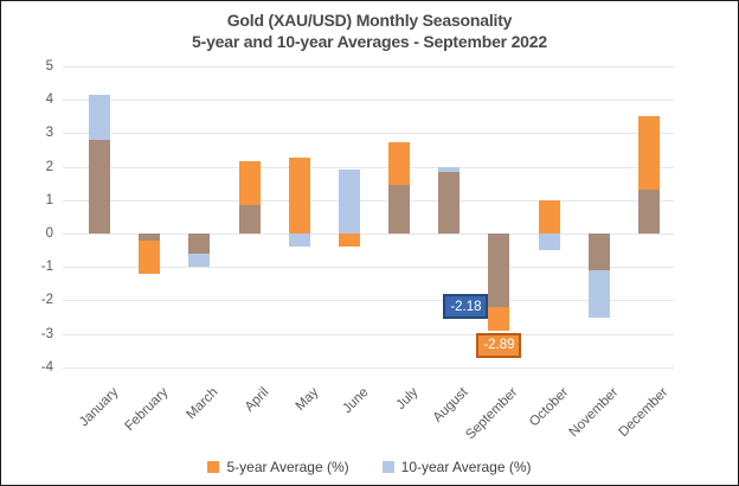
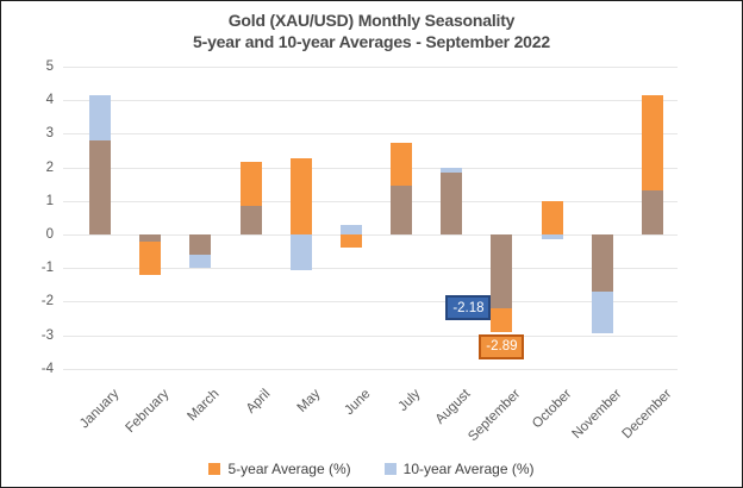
10-year Average (%)/May: -0.4 -> -1.1
10-year Average (%)/June: 1.9 -> 0.3
10-year Average (%)/October: -0.5 -> -0.1
5-year Average (%)/November: -1.1 -> -1.7
10-year Average (%)/November: -2.5 -> -3.0
5-year Average (%)/December: 3.5 -> 4.2
